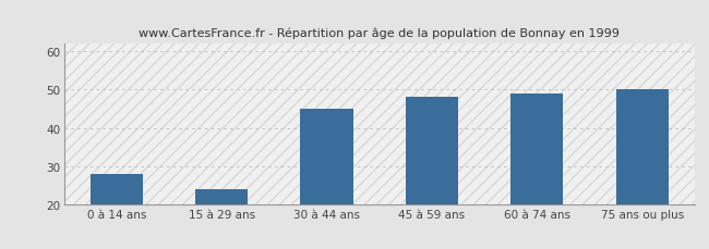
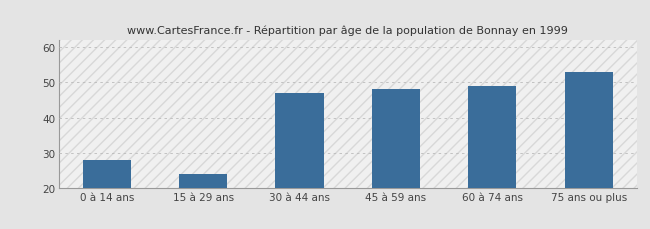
30 à 44 ans: 45 -> 47
75 ans ou plus: 50 -> 53
